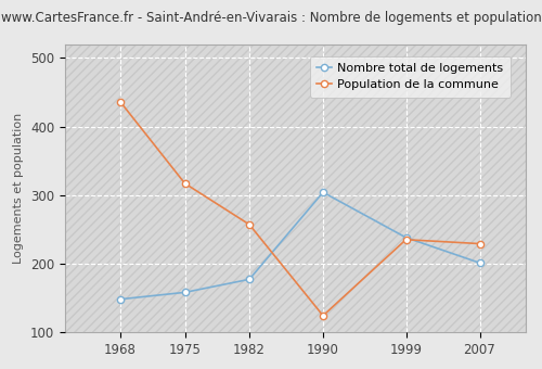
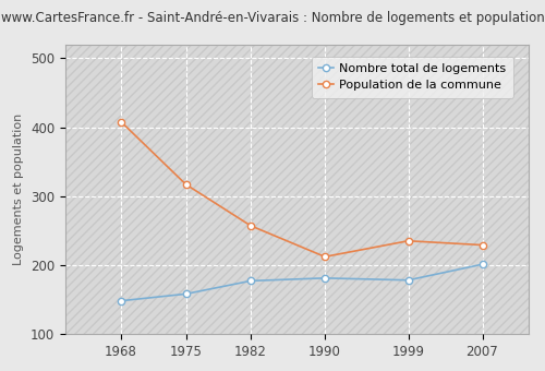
Population de la commune/1968: 436 -> 408
Nombre total de logements/1990: 304 -> 181
Population de la commune/1990: 124 -> 212
Nombre total de logements/1999: 238 -> 178
